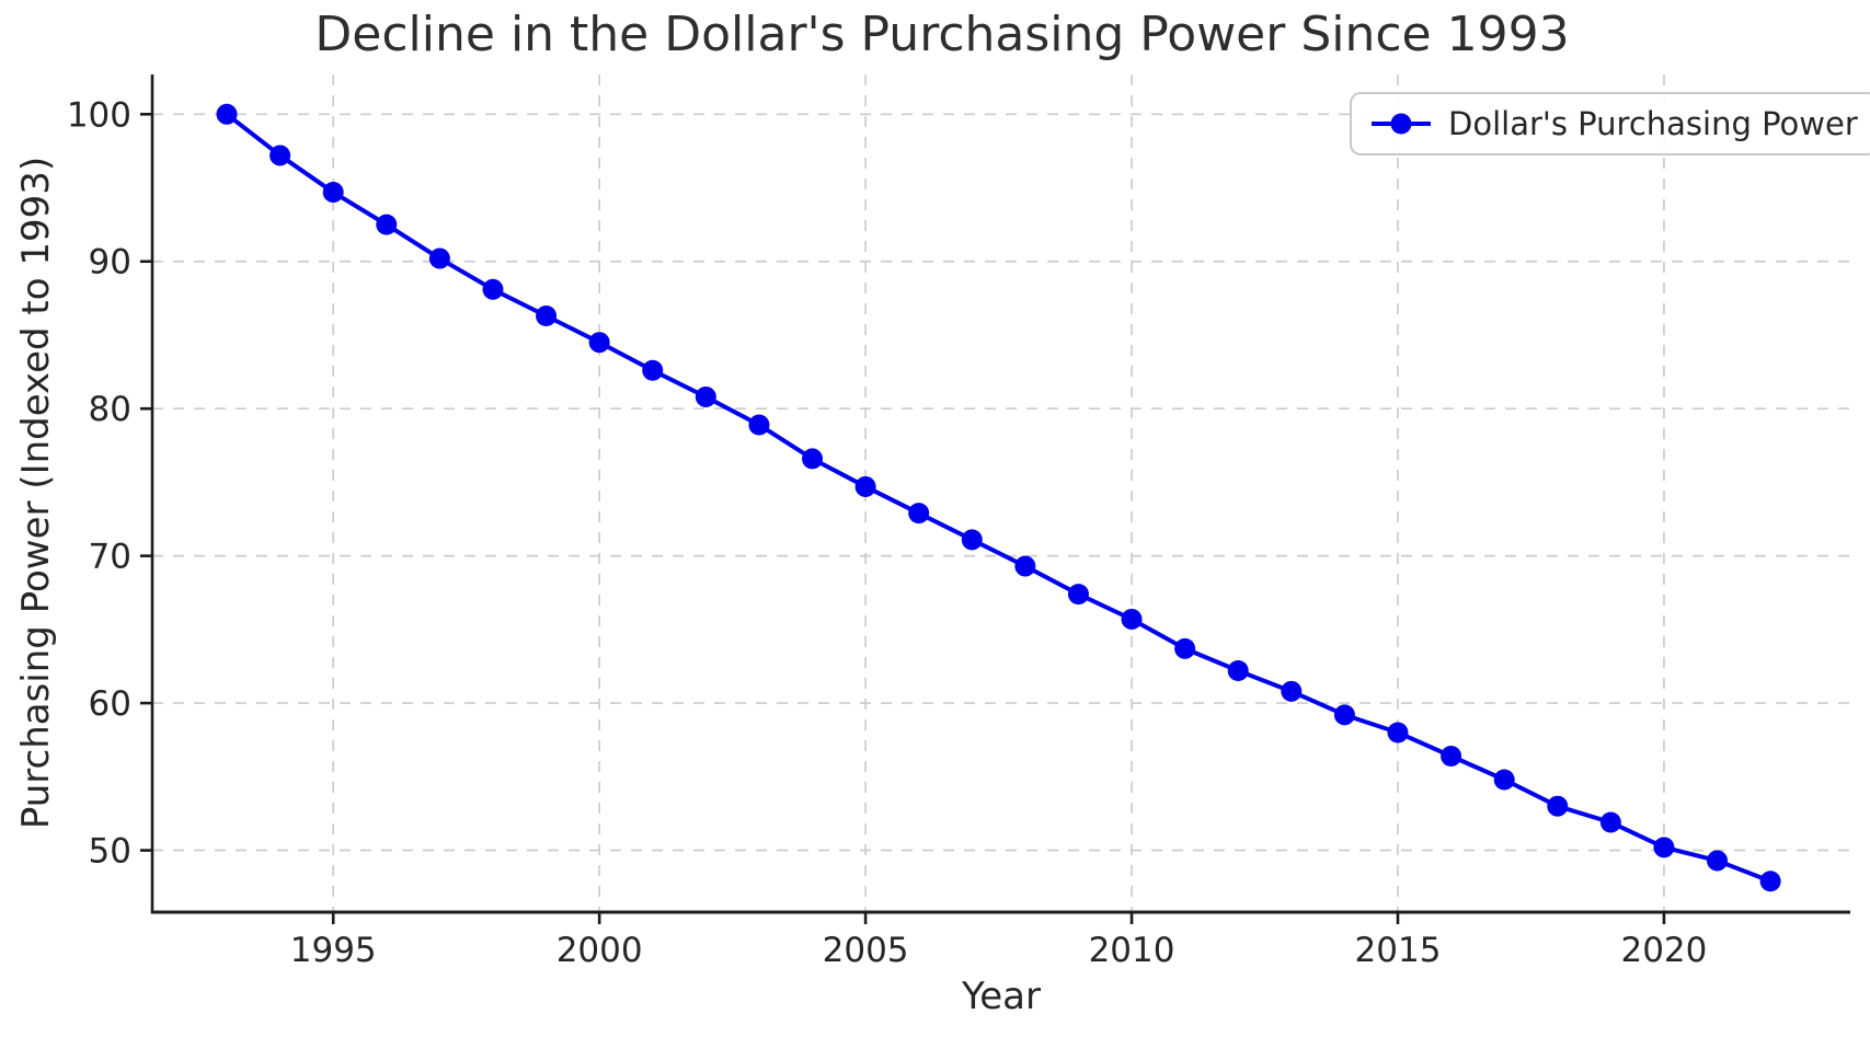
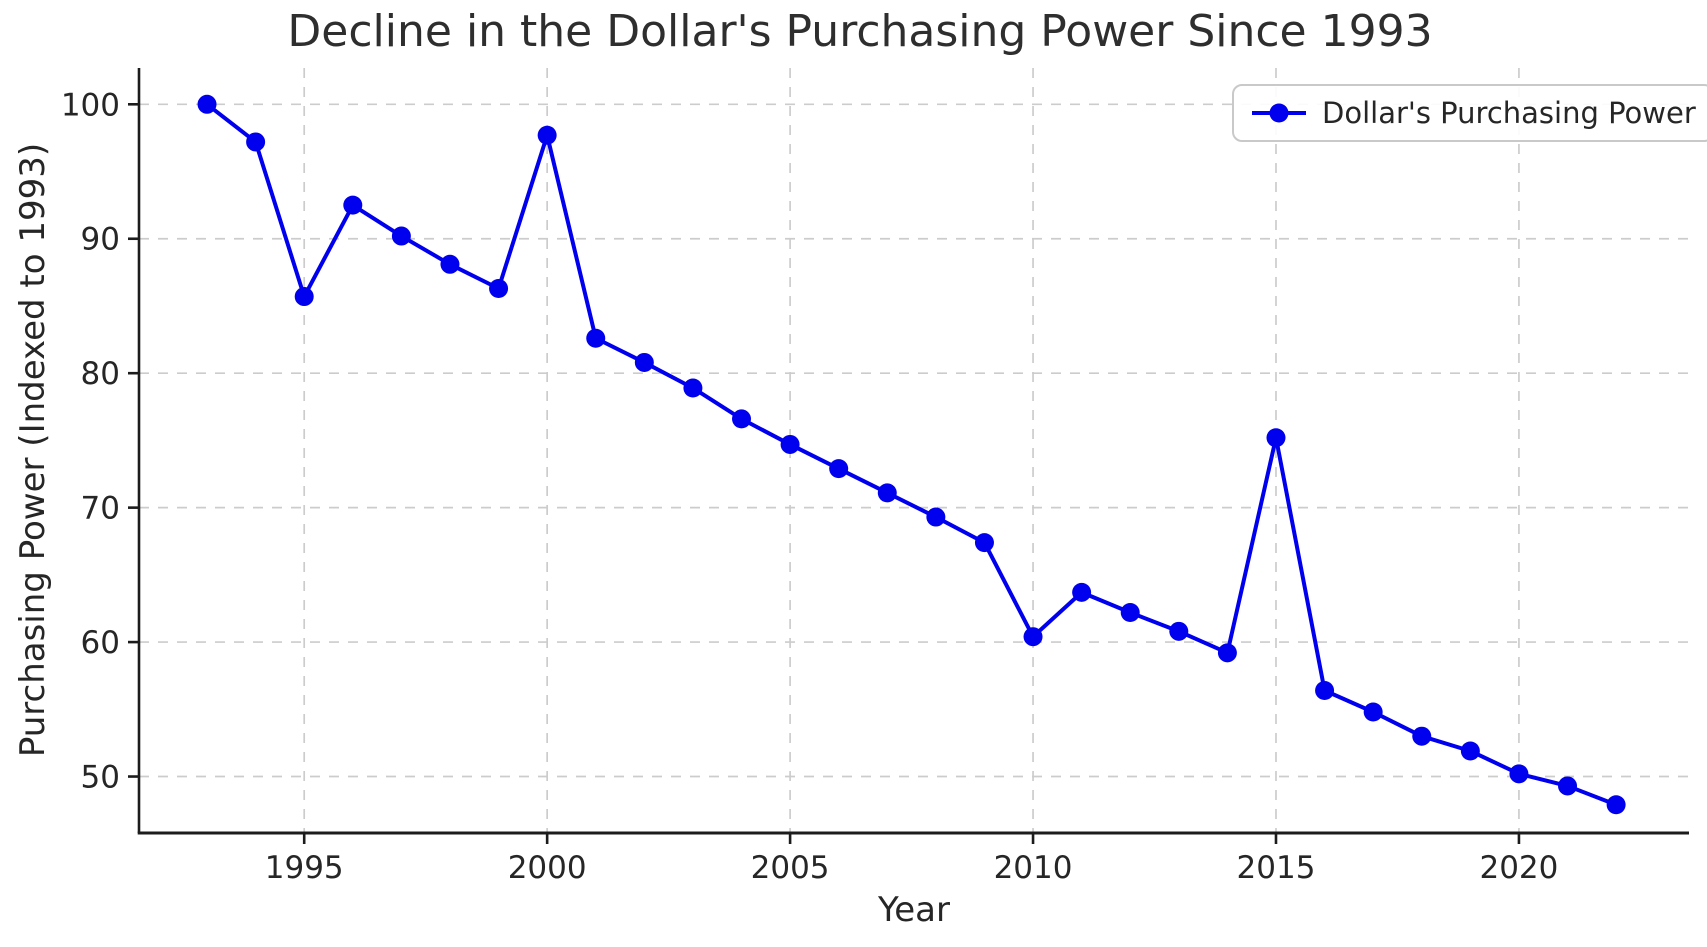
1995: 94.7 -> 85.7
2000: 84.5 -> 97.7
2010: 65.7 -> 60.4
2015: 58.0 -> 75.2
